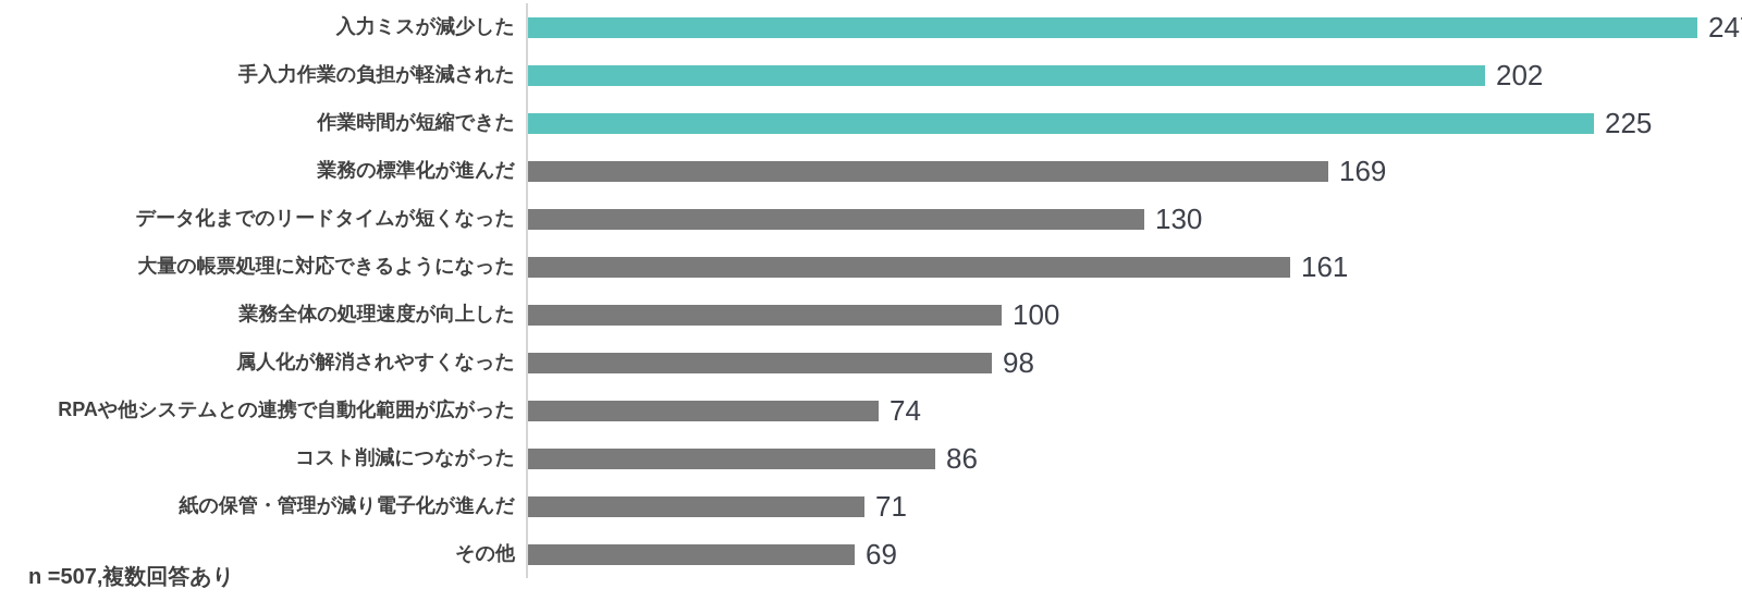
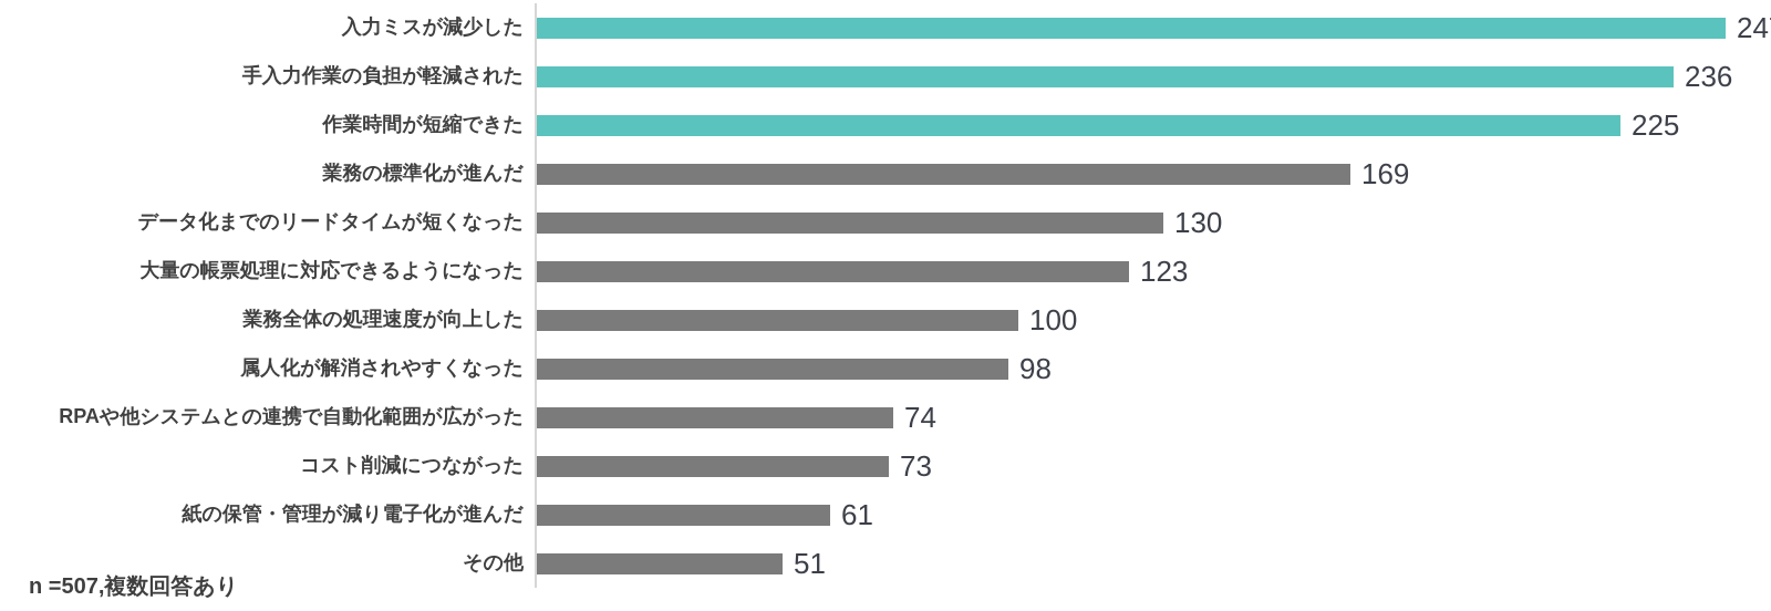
手入力作業の負担が軽減された: 202 -> 236
大量の帳票処理に対応できるようになった: 161 -> 123
コスト削減につながった: 86 -> 73
紙の保管・管理が減り電子化が進んだ: 71 -> 61
その他: 69 -> 51
